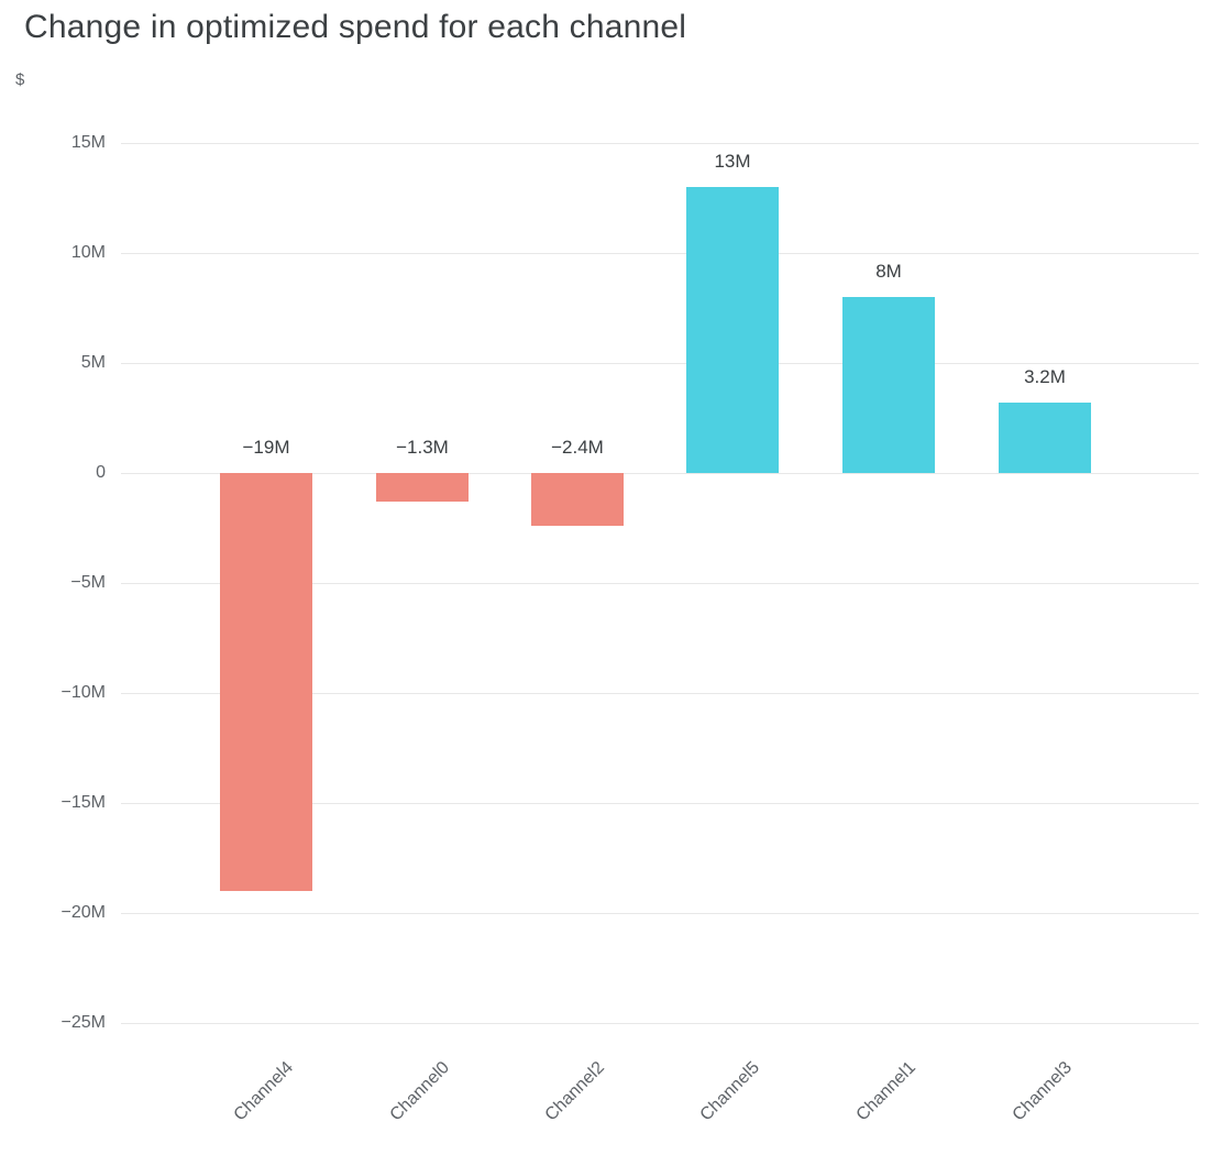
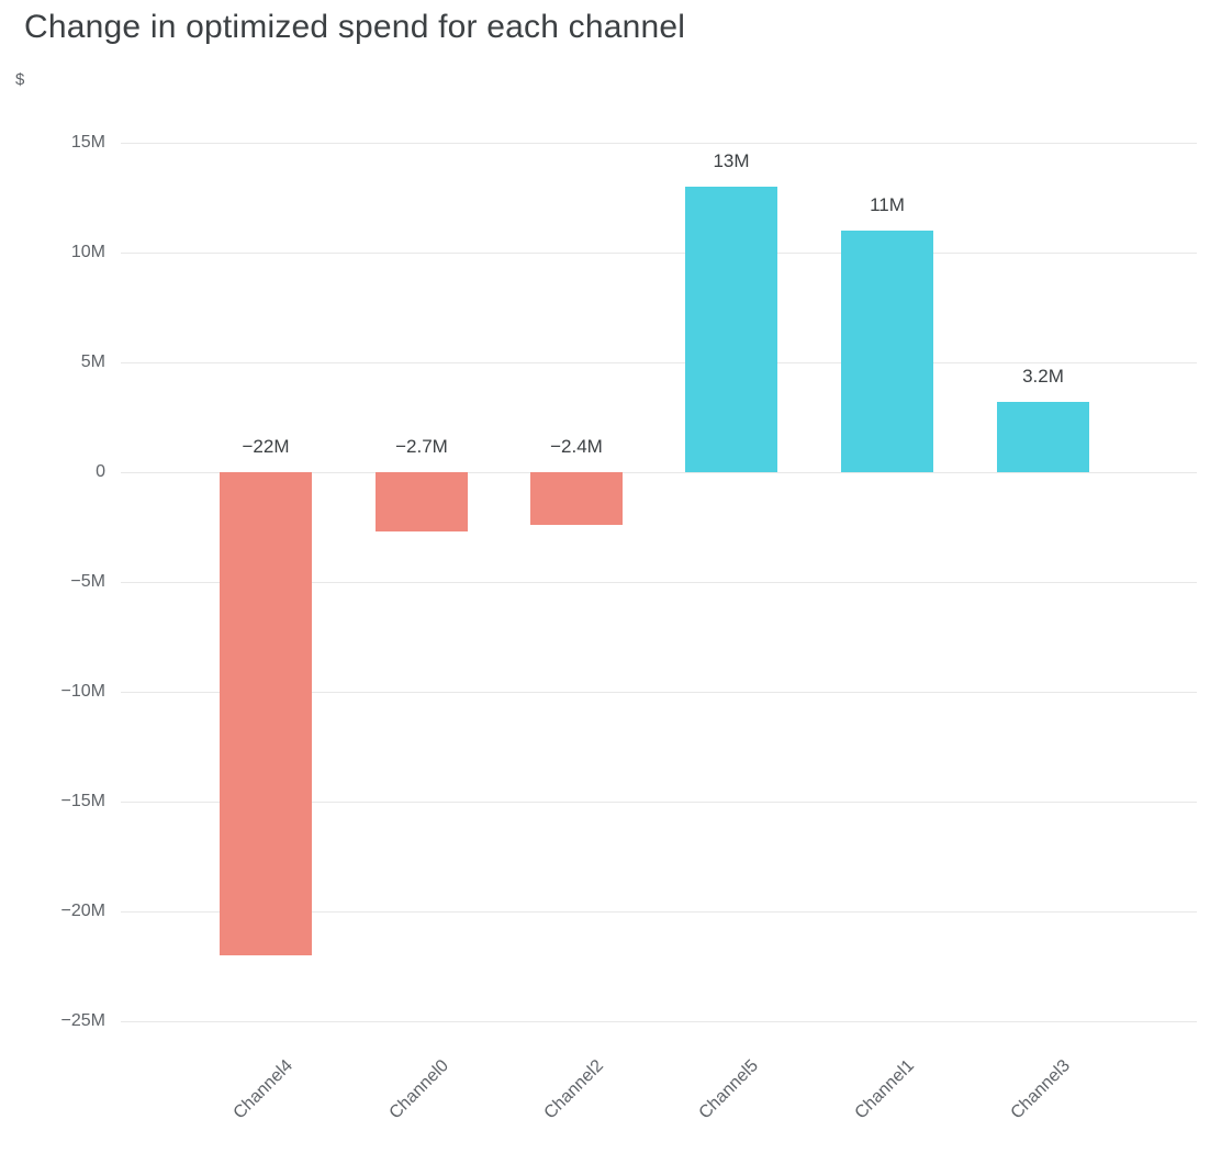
Channel4: −19M -> −22M
Channel0: −1.3M -> −2.7M
Channel1: 8M -> 11M
